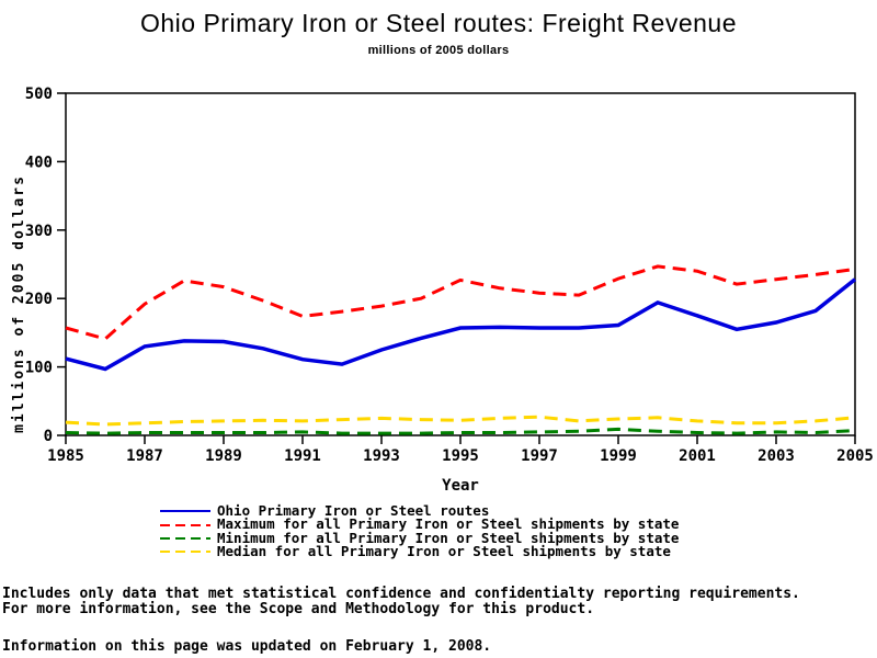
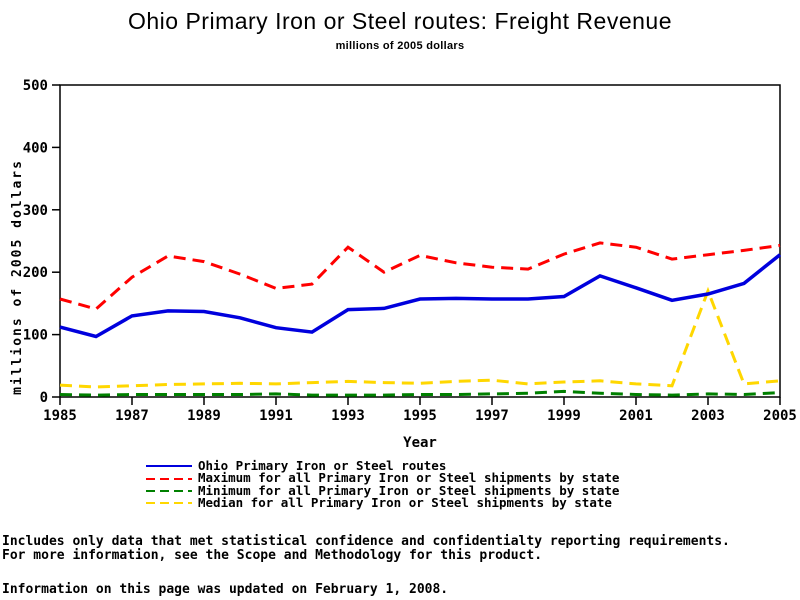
Ohio Primary Iron or Steel routes/1993: 120 -> 140
Maximum for all Primary Iron or Steel shipments by state/1993: 190 -> 240
Median for all Primary Iron or Steel shipments by state/2003: 20 -> 170
